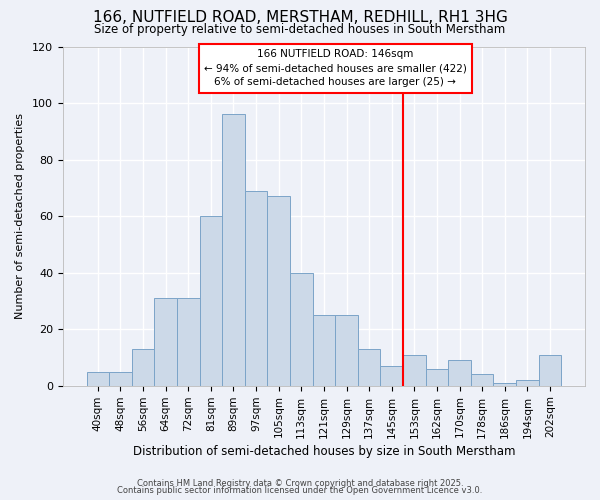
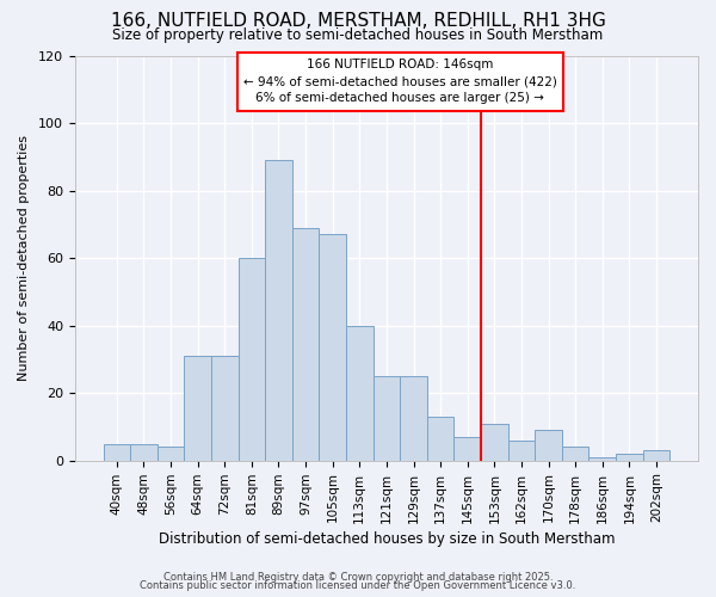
56sqm: 13 -> 4
89sqm: 96 -> 89
202sqm: 11 -> 3
